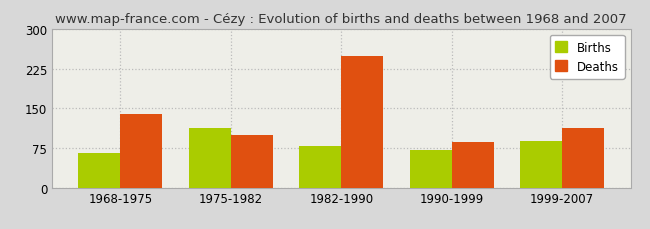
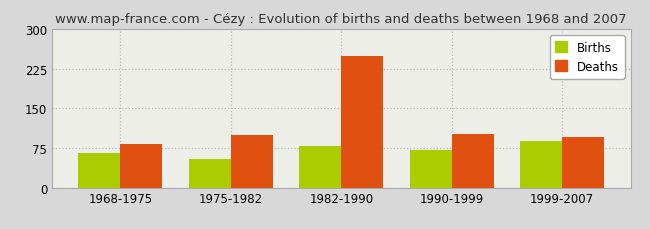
Deaths/1968-1975: 140 -> 83
Births/1975-1982: 112 -> 55
Deaths/1990-1999: 86 -> 102
Deaths/1999-2007: 112 -> 95
